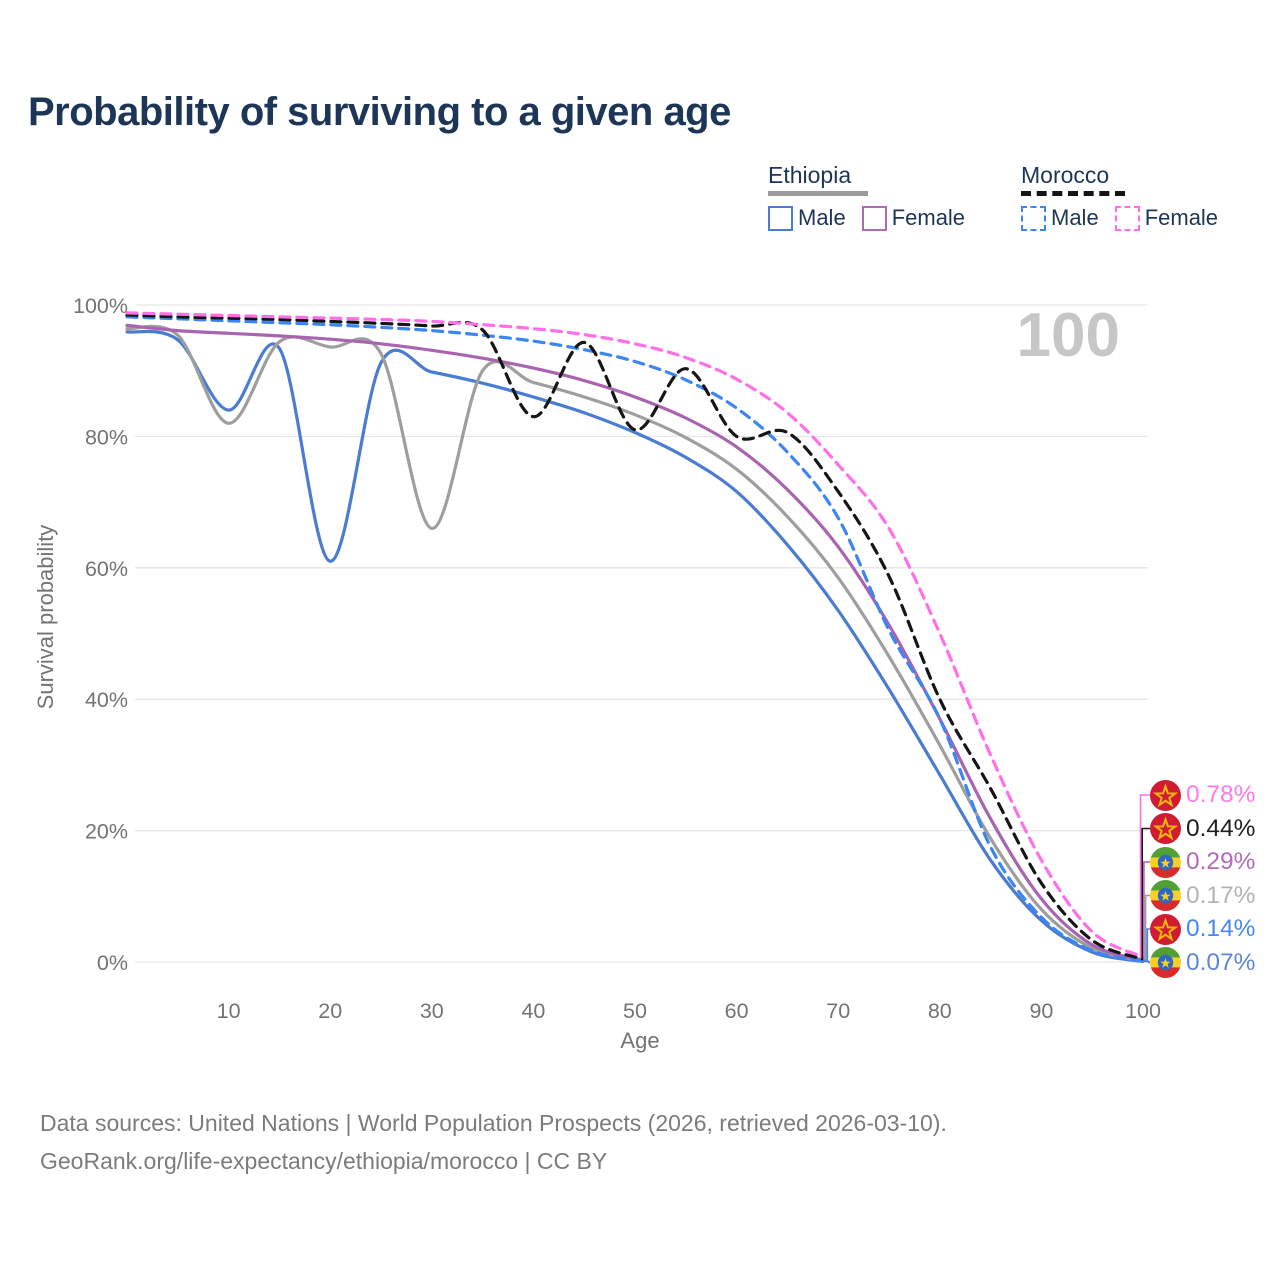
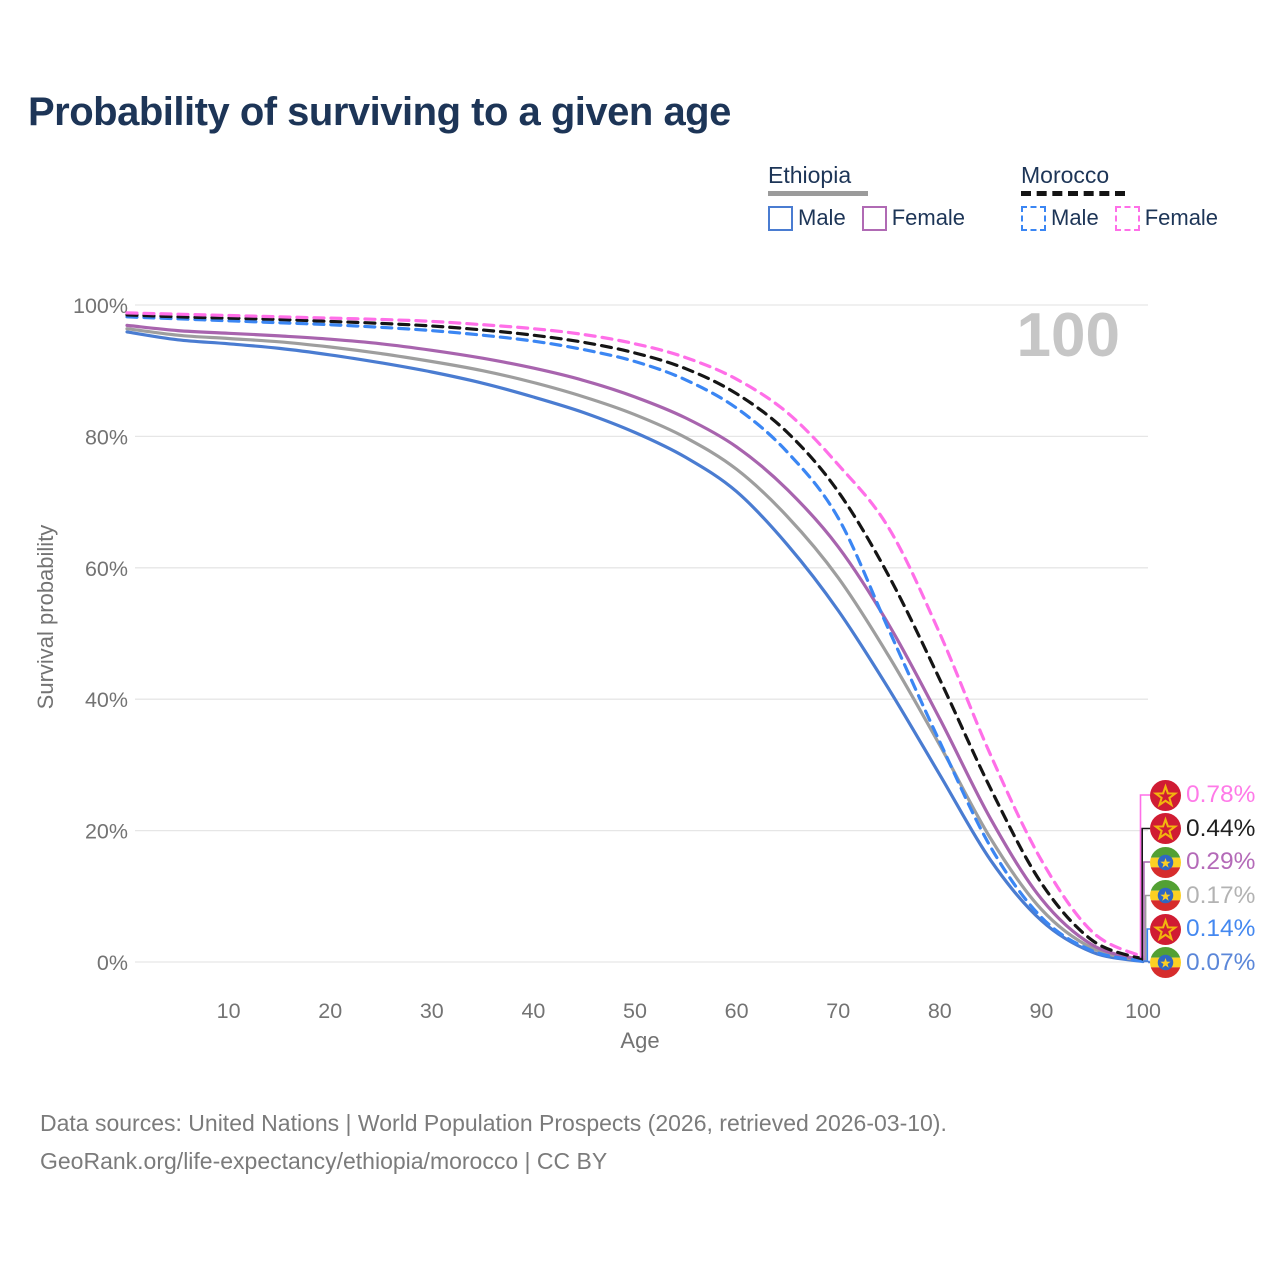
Ethiopia Male/10: 84% -> 94%
Ethiopia/10: 82% -> 95%
Ethiopia Male/20: 61% -> 92%
Ethiopia/30: 66% -> 91%
Morocco/40: 83% -> 95%
Morocco/50: 81% -> 93%
Morocco/60: 80% -> 86%
Morocco Male/80: 37% -> 34%
Morocco/80: 40% -> 43%
